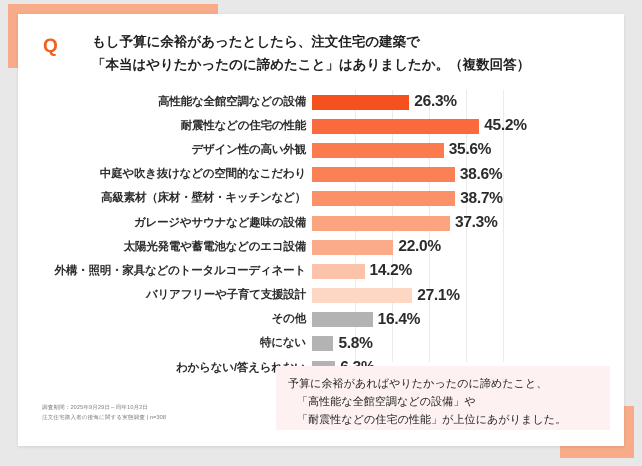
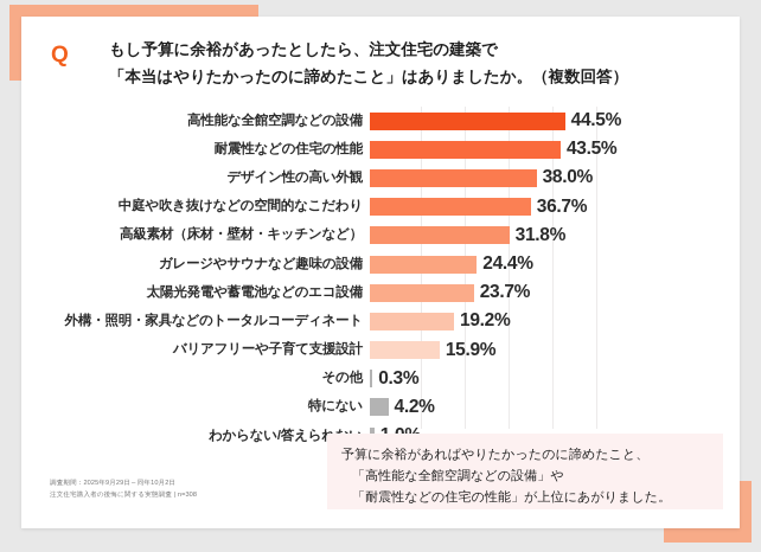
高性能な全館空調などの設備: 26.3% -> 44.5%
耐震性などの住宅の性能: 45.2% -> 43.5%
デザイン性の高い外観: 35.6% -> 38.0%
中庭や吹き抜けなどの空間的なこだわり: 38.6% -> 36.7%
高級素材（床材・壁材・キッチンなど）: 38.7% -> 31.8%
ガレージやサウナなど趣味の設備: 37.3% -> 24.4%
太陽光発電や蓄電池などのエコ設備: 22.0% -> 23.7%
外構・照明・家具などのトータルコーディネート: 14.2% -> 19.2%
バリアフリーや子育て支援設計: 27.1% -> 15.9%
その他: 16.4% -> 0.3%
特にない: 5.8% -> 4.2%
わからない/答えられない: 6.3% -> 1.0%
